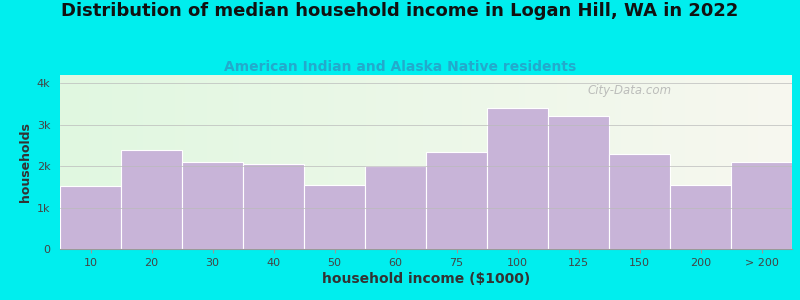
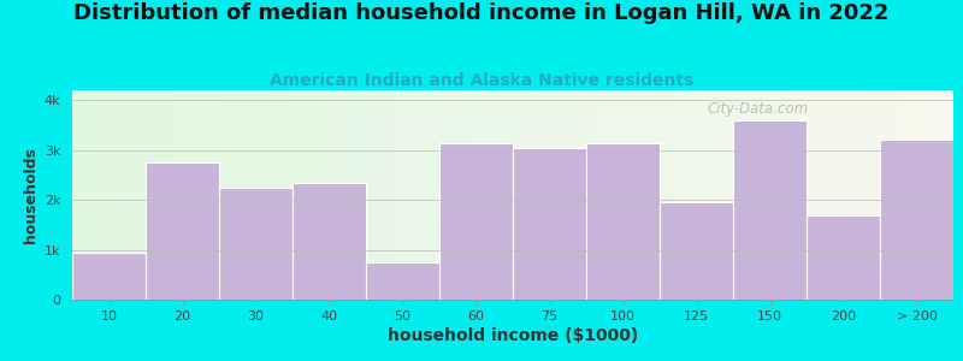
10: 1.52k -> 0.95k
20: 2.40k -> 2.75k
30: 2.10k -> 2.25k
40: 2.05k -> 2.35k
50: 1.55k -> 0.75k
60: 2.00k -> 3.15k
75: 2.35k -> 3.05k
100: 3.40k -> 3.15k
125: 3.20k -> 1.95k
150: 2.30k -> 3.60k
200: 1.55k -> 1.70k
> 200: 2.10k -> 3.20k
